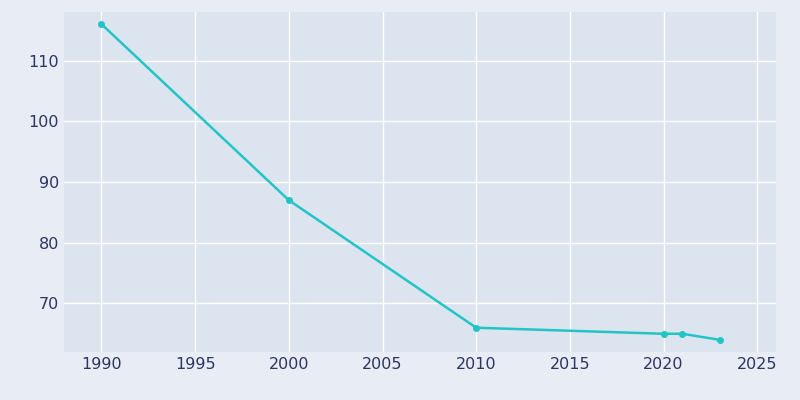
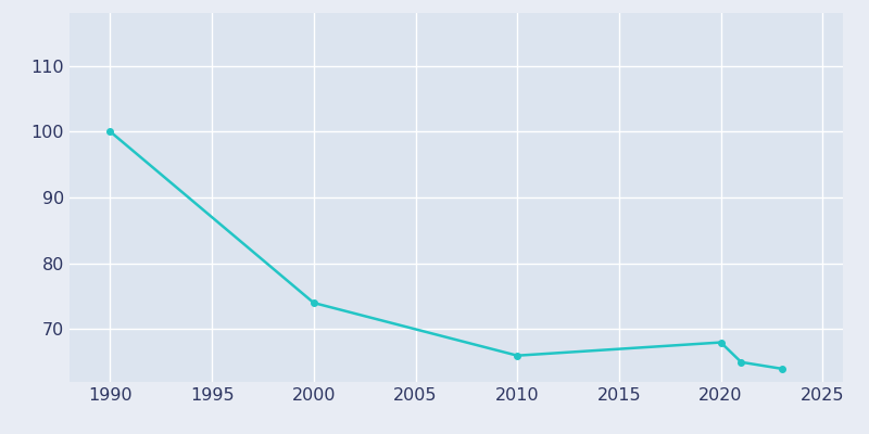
1990: 116 -> 100
2000: 87 -> 74
2020: 65 -> 68
